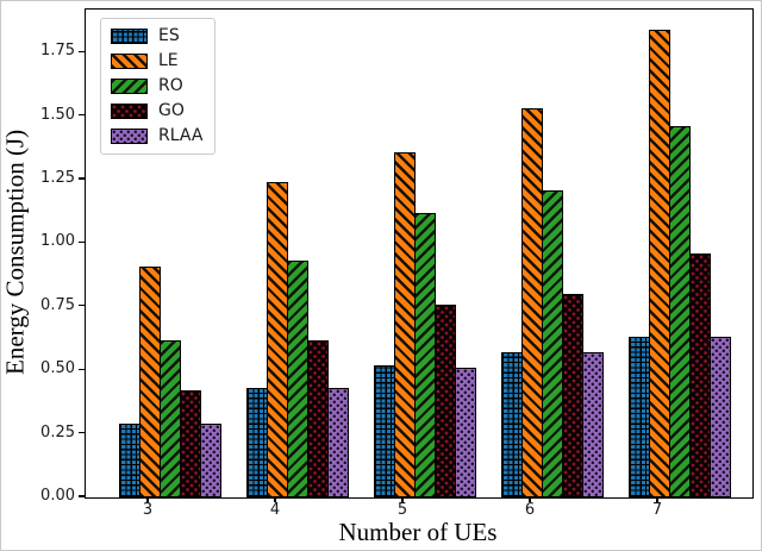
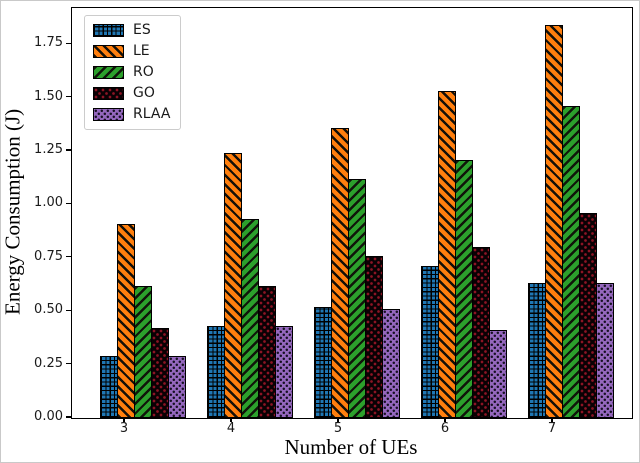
ES/6: 0.57 -> 0.71
RLAA/6: 0.57 -> 0.41
